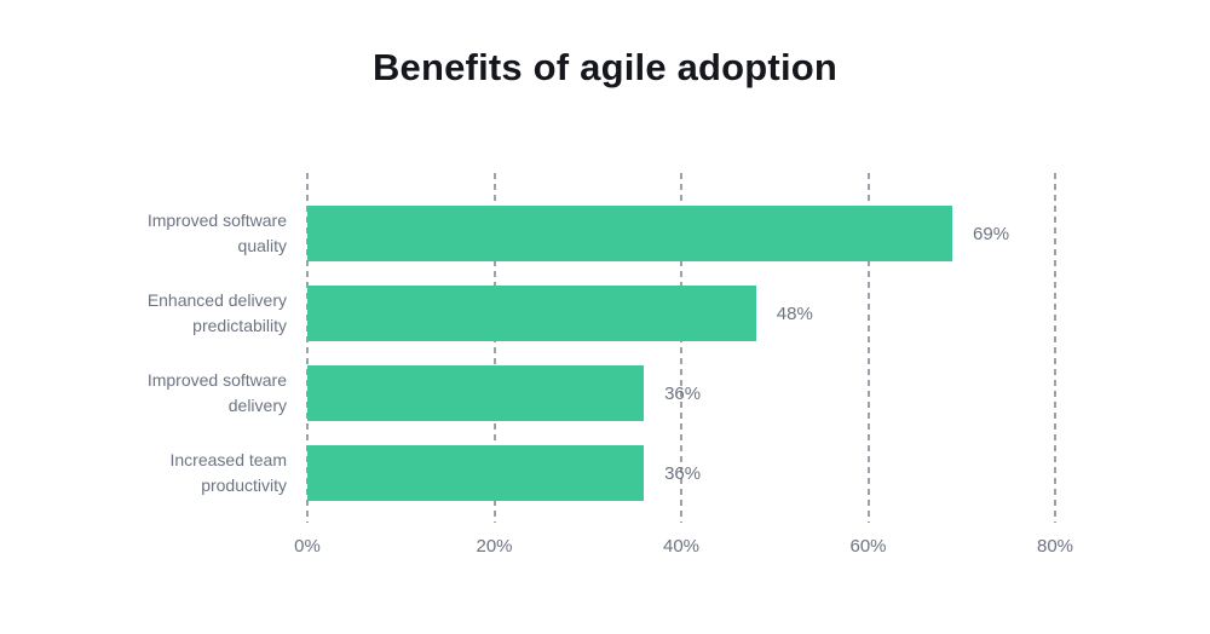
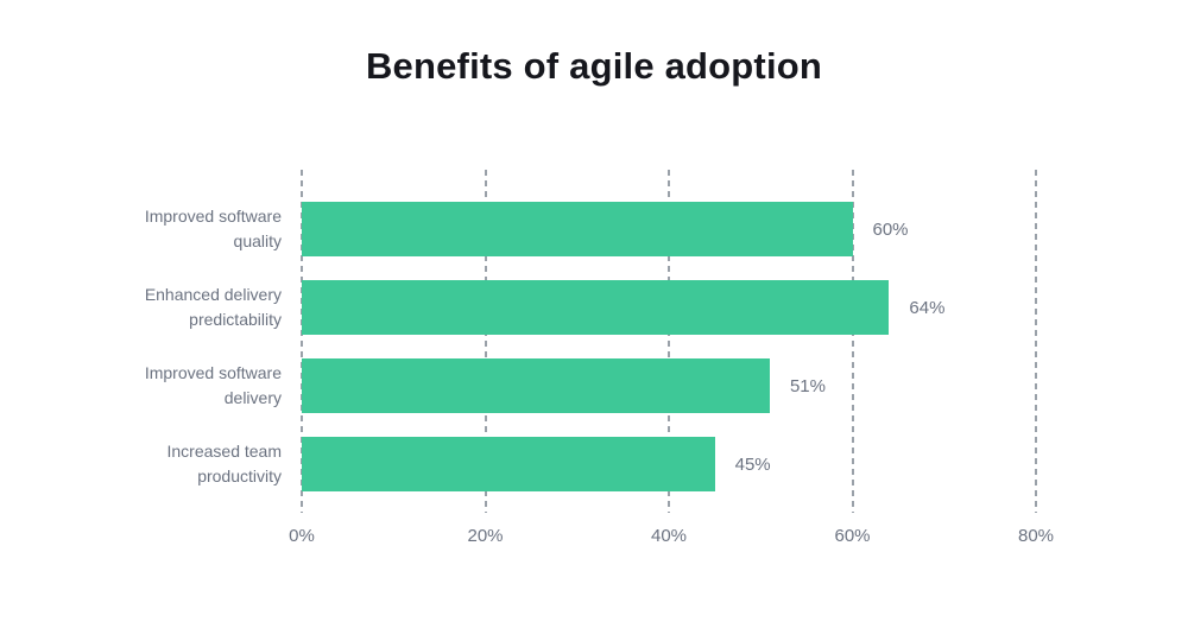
Improved software quality: 69% -> 60%
Enhanced delivery predictability: 48% -> 64%
Improved software delivery: 36% -> 51%
Increased team productivity: 36% -> 45%
